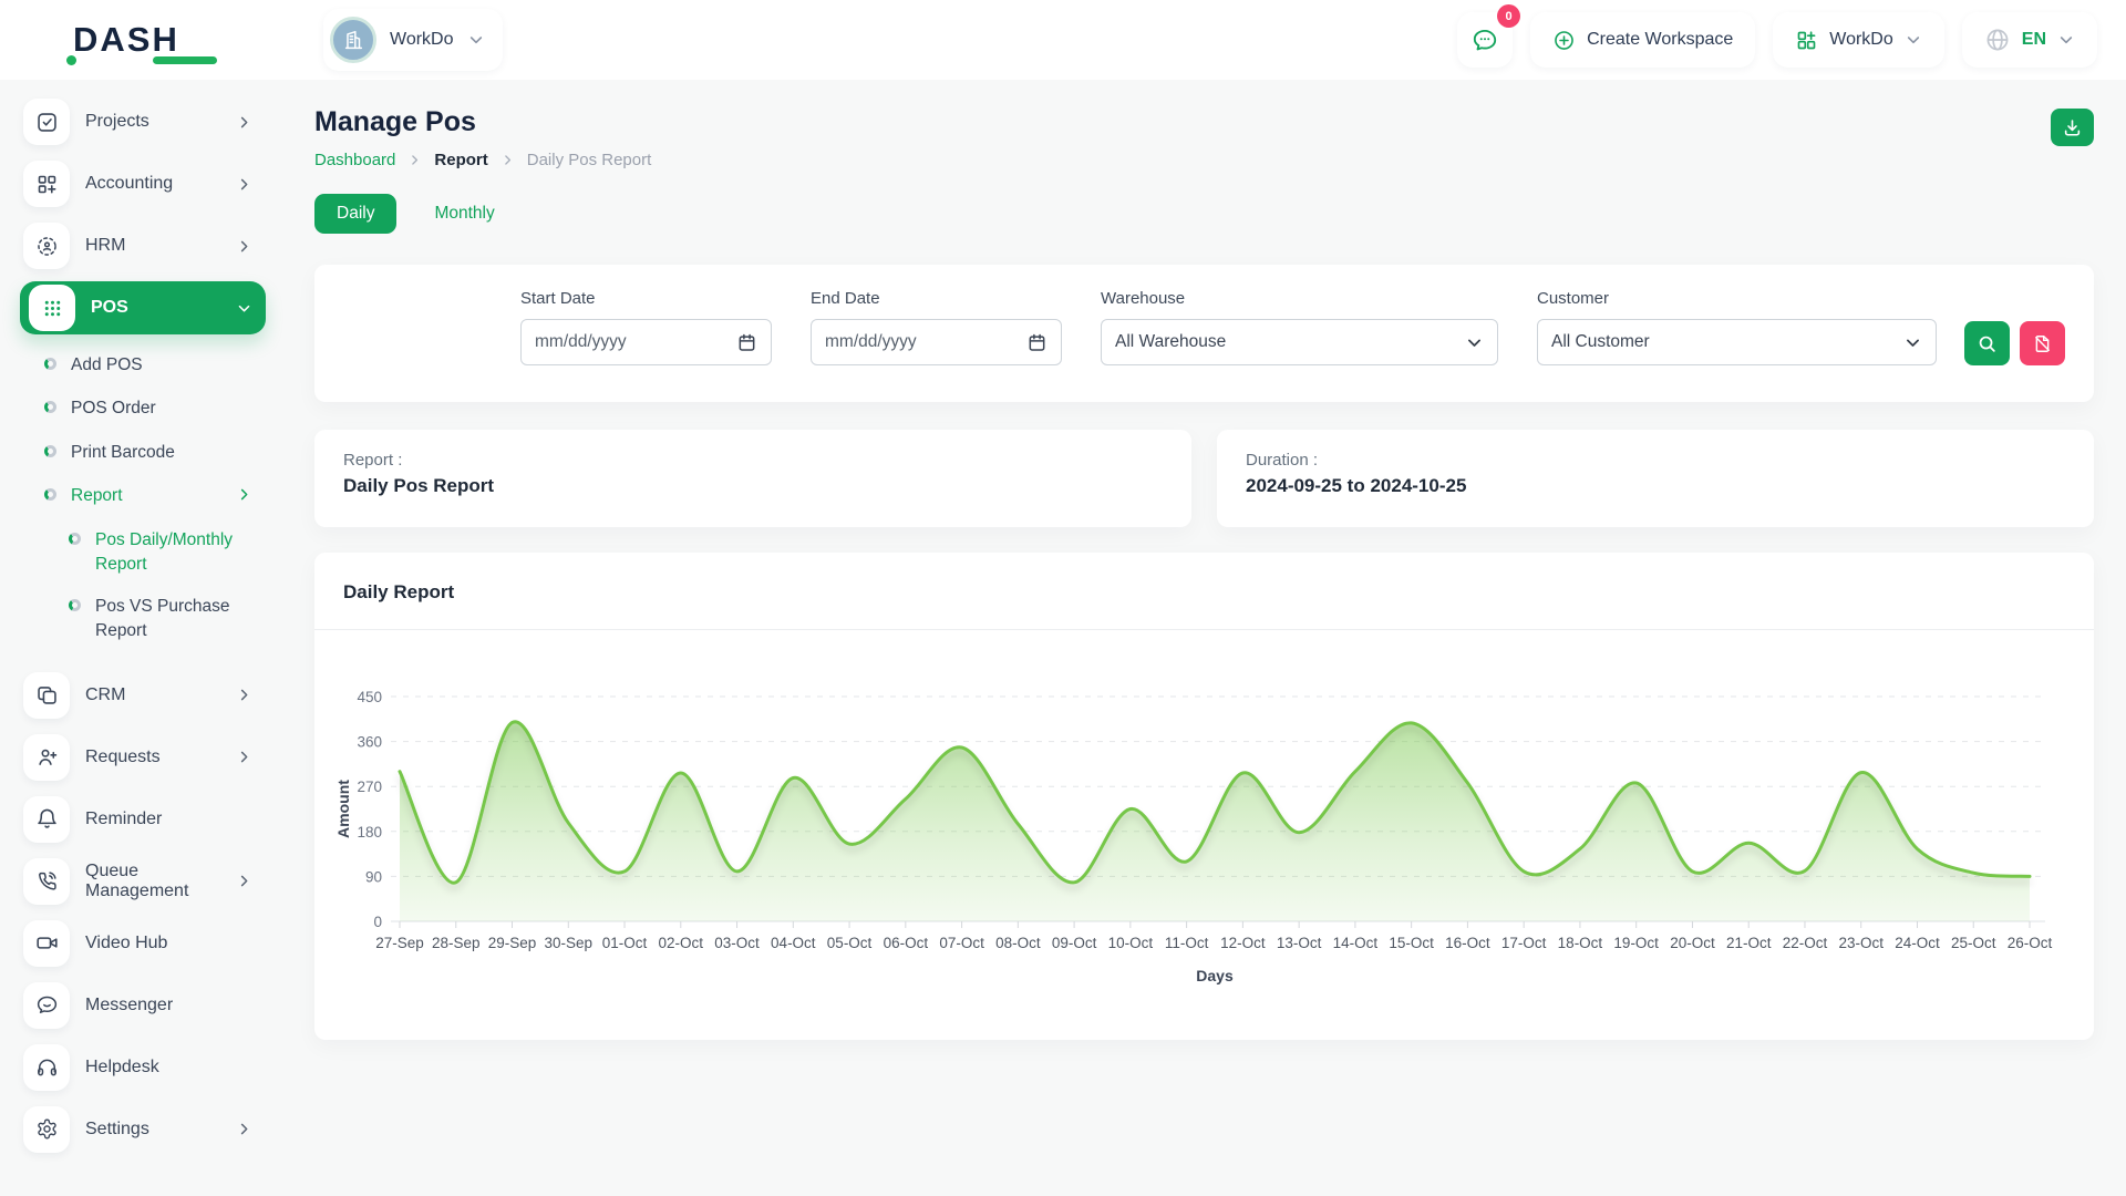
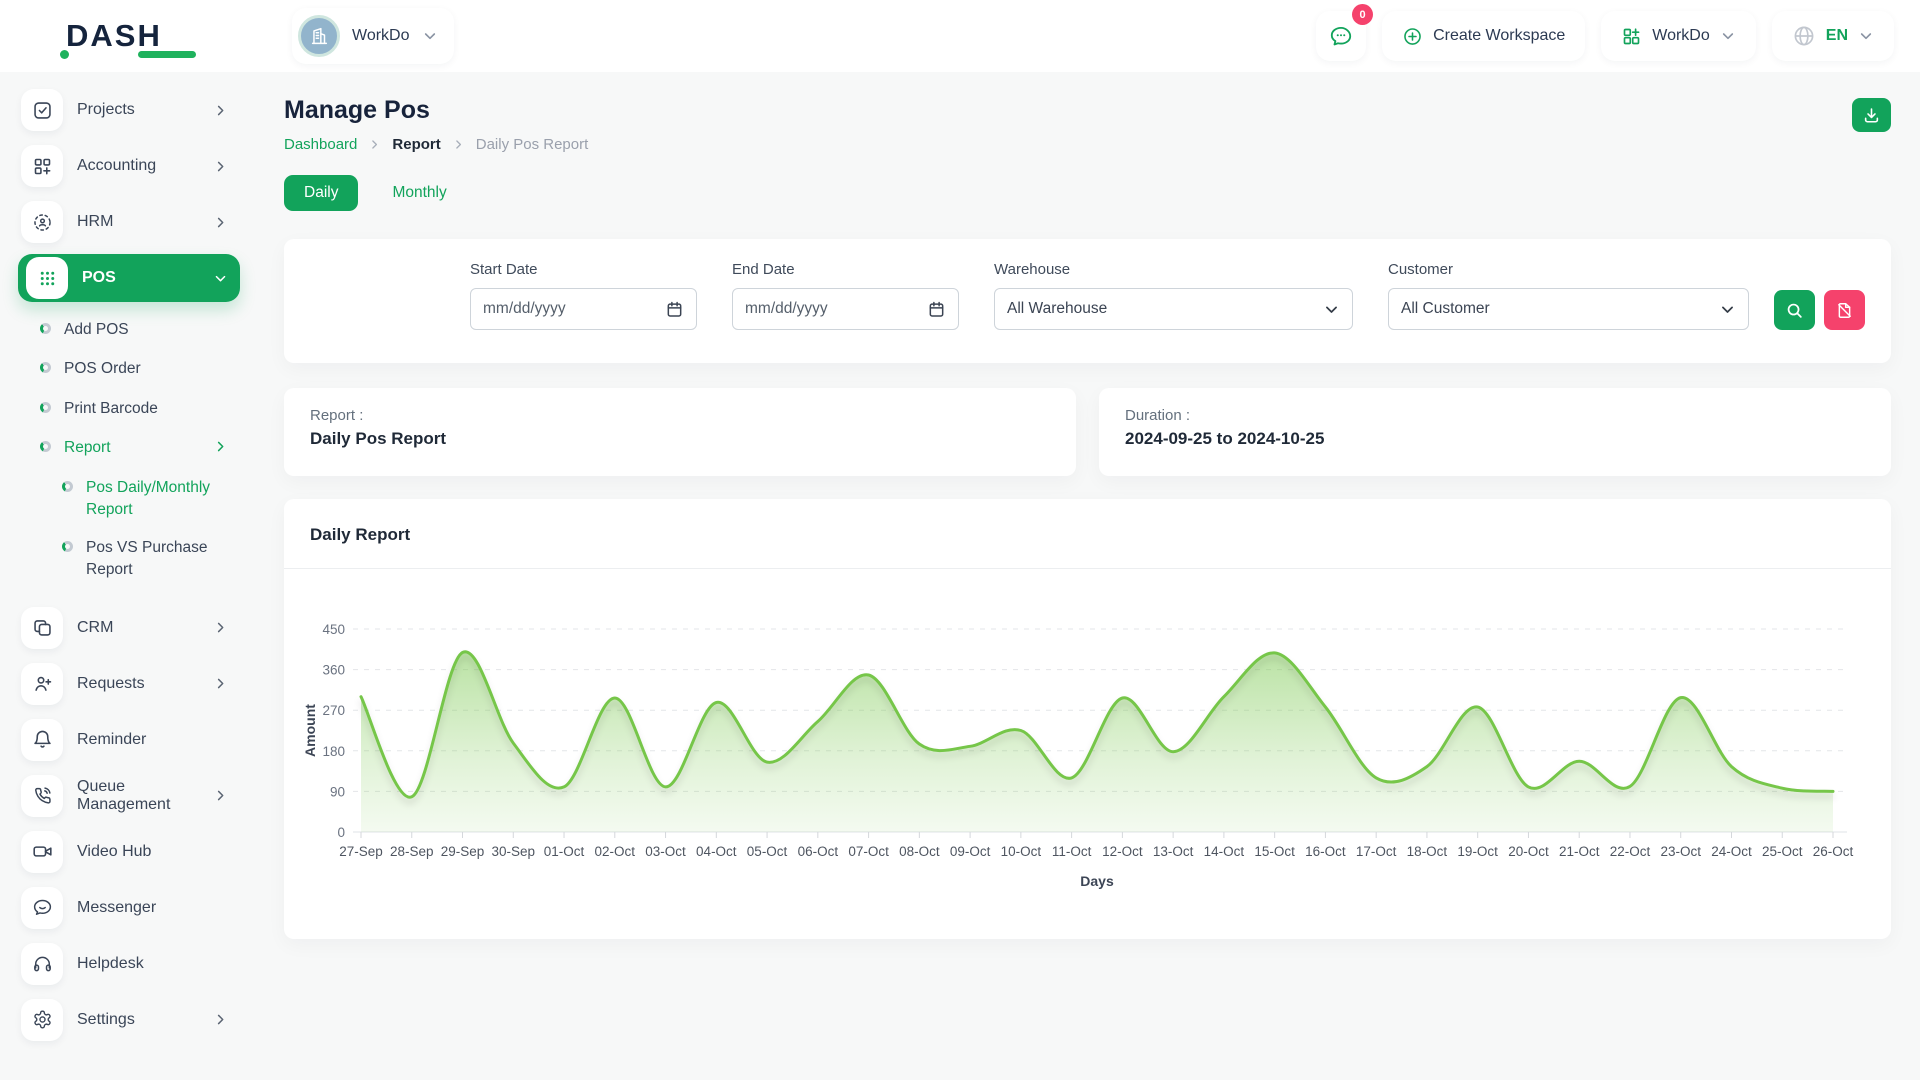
09-Oct: 80 -> 190
17-Oct: 100 -> 120
